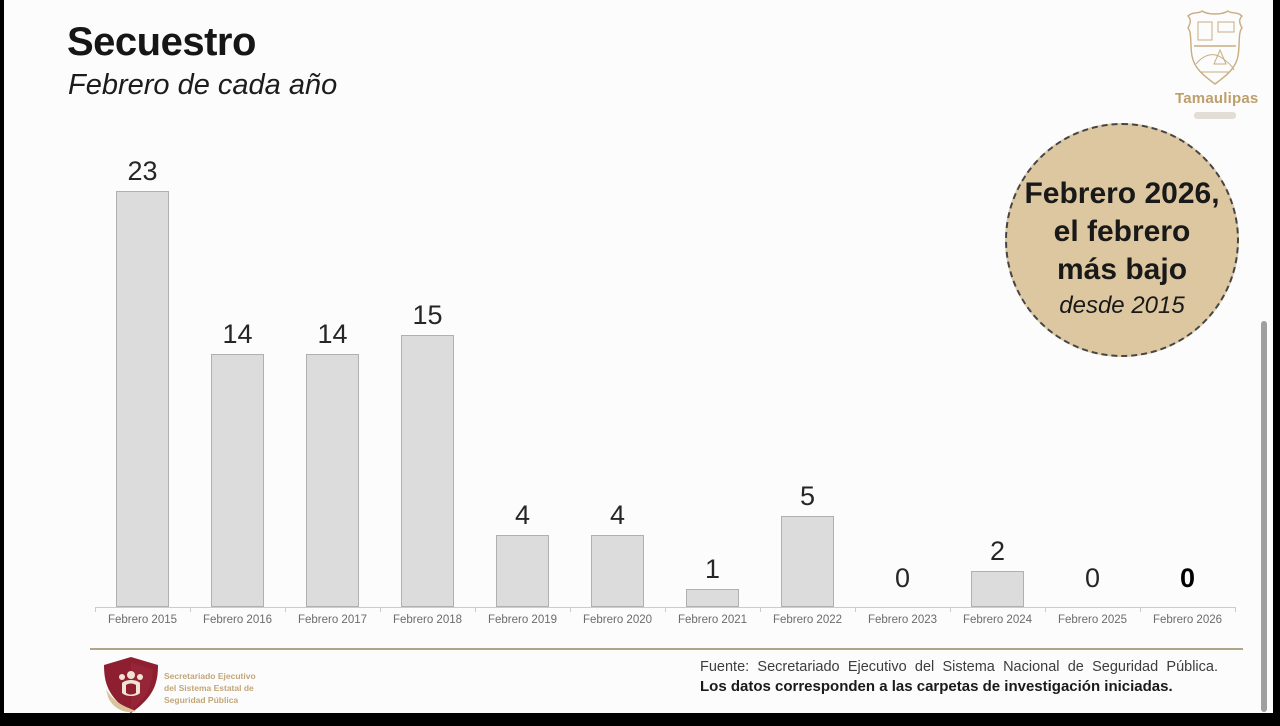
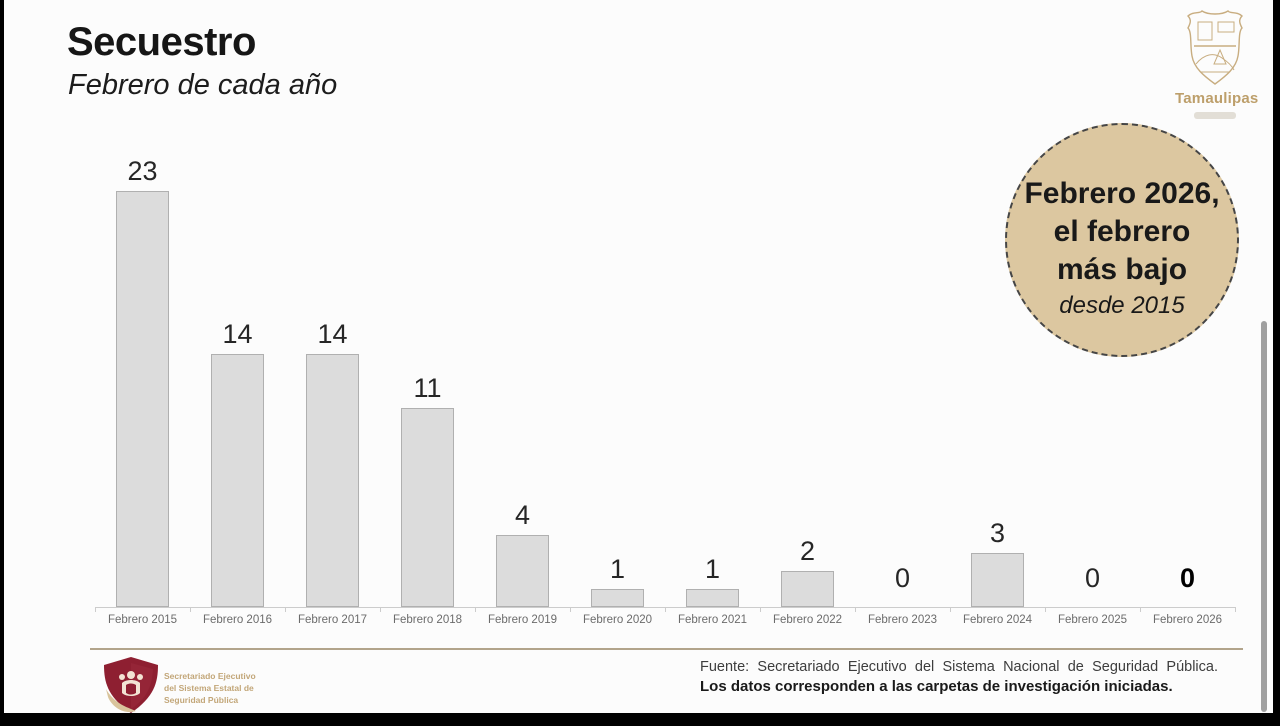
Febrero 2018: 15 -> 11
Febrero 2020: 4 -> 1
Febrero 2022: 5 -> 2
Febrero 2024: 2 -> 3
